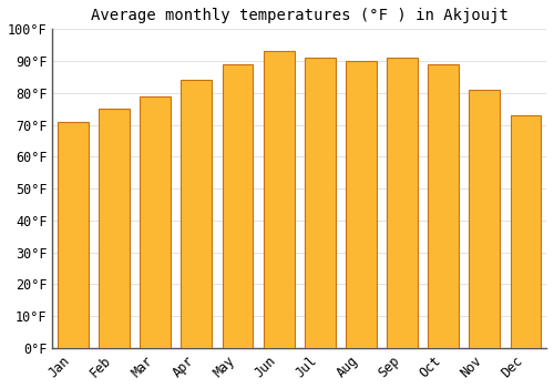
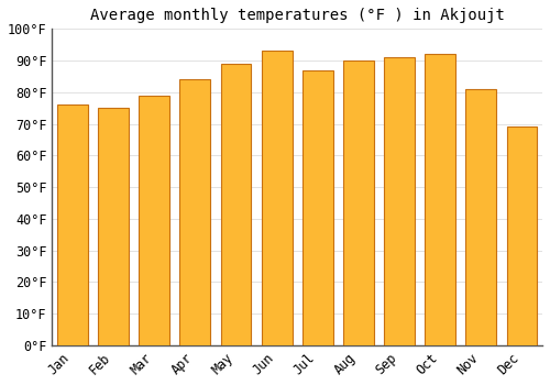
Jan: 71°F -> 76°F
Jul: 91°F -> 87°F
Oct: 89°F -> 92°F
Dec: 73°F -> 69°F
